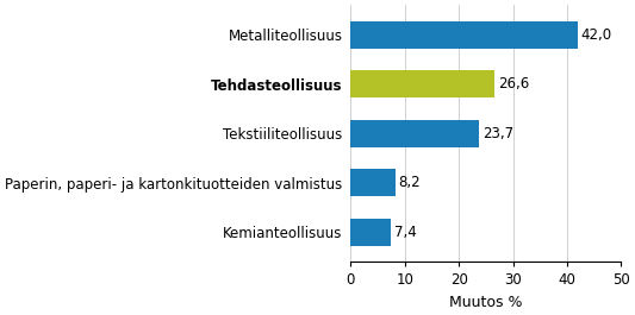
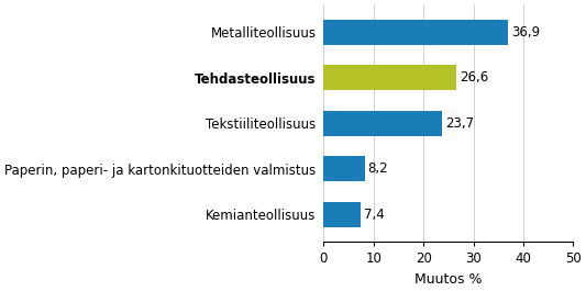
Metalliteollisuus: 42,0 -> 36,9
